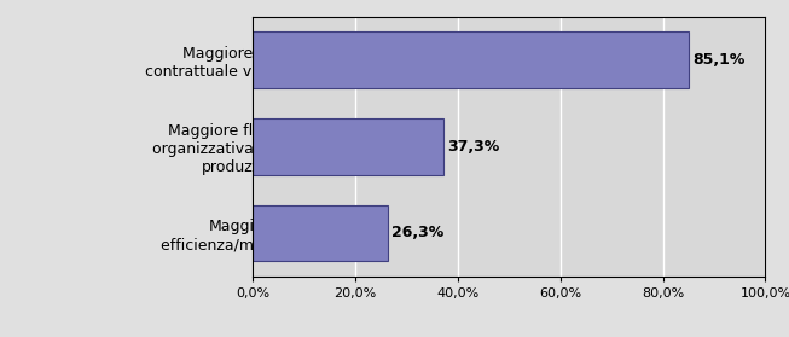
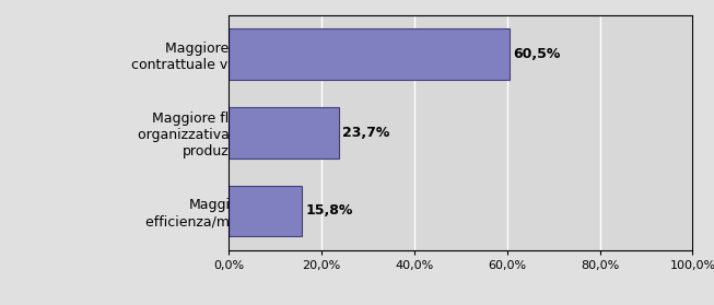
Maggiore potere contrattuale verso i clienti: 85,1% -> 60,5%
Maggiore flessibilità organizzativa/gamma di produzione: 37,3% -> 23,7%
Maggiore efficienza/minori costi: 26,3% -> 15,8%
